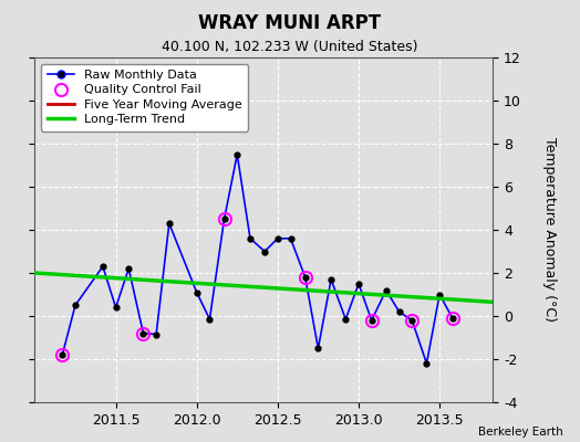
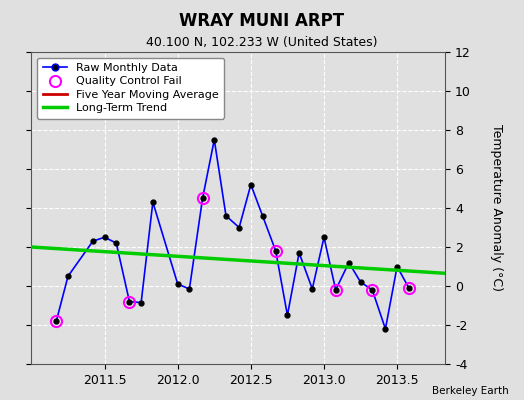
Raw Monthly Data/2011.5: 0.4 -> 2.5
Raw Monthly Data/2012.0: 1.1 -> 0.1
Raw Monthly Data/2012.5: 3.6 -> 5.2
Raw Monthly Data/2013.0: 1.5 -> 2.5
